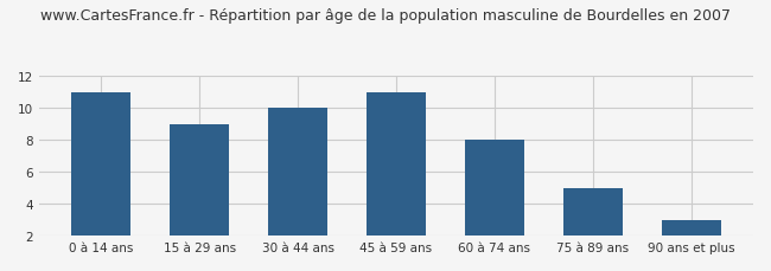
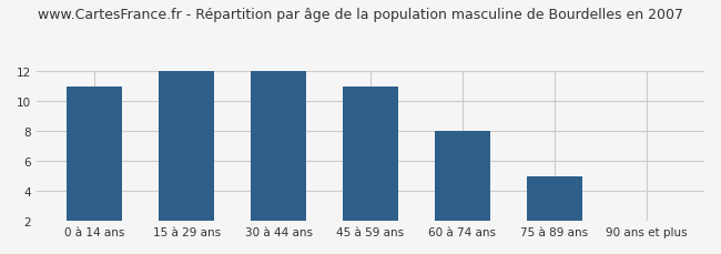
15 à 29 ans: 9 -> 12
30 à 44 ans: 10 -> 12
90 ans et plus: 3 -> 2
